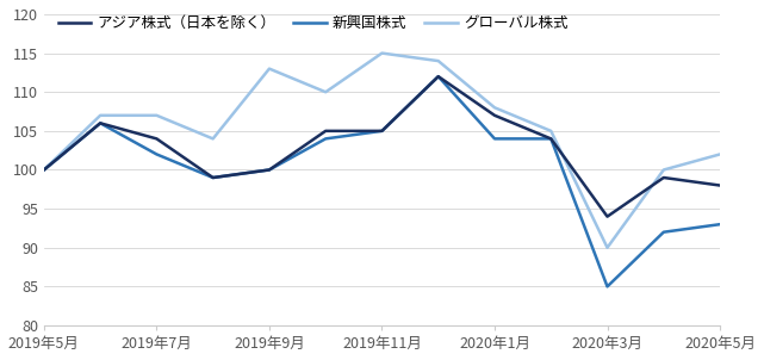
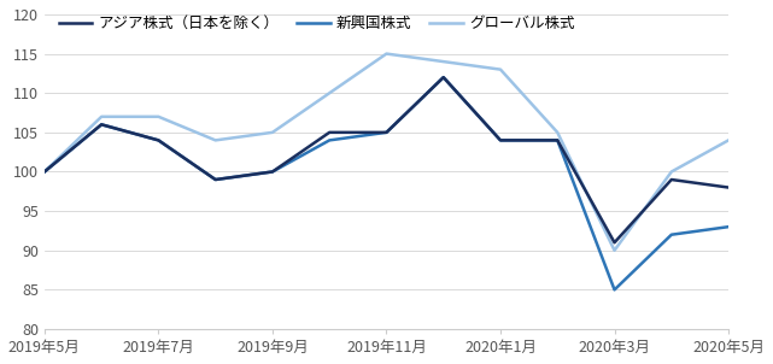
新興国株式/2019年7月: 102 -> 104
グローバル株式/2019年9月: 113 -> 105
アジア株式（日本を除く）/2020年1月: 107 -> 104
グローバル株式/2020年1月: 108 -> 113
アジア株式（日本を除く）/2020年3月: 94 -> 91
グローバル株式/2020年5月: 102 -> 104
